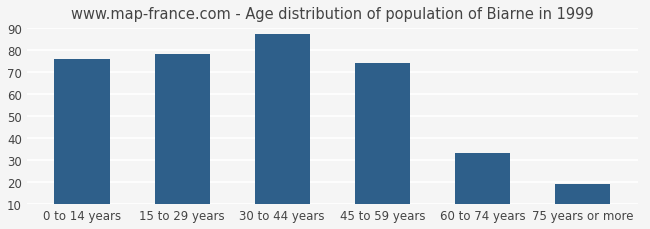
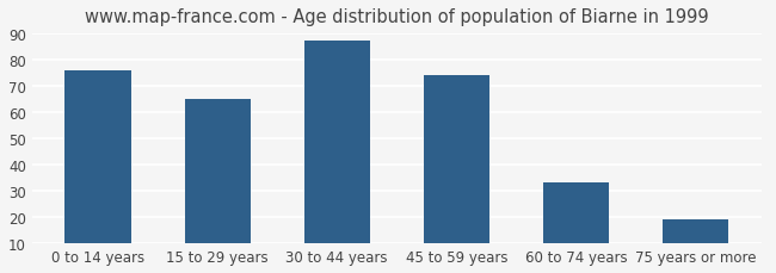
15 to 29 years: 78 -> 65
